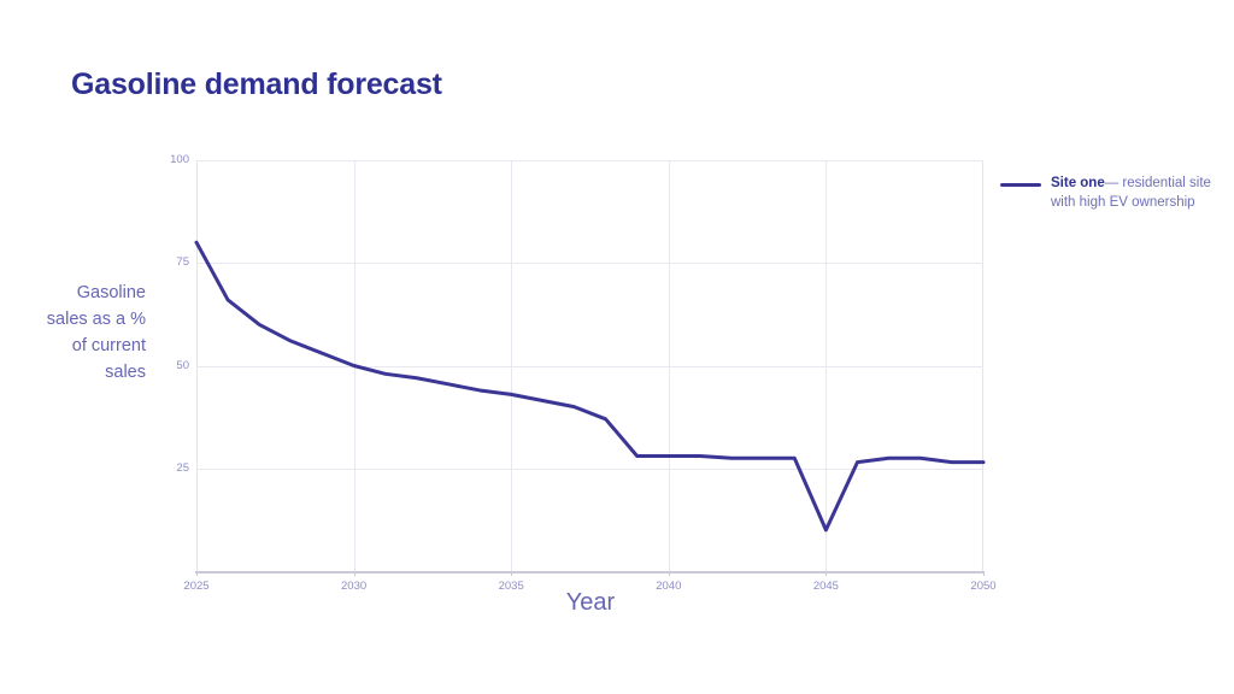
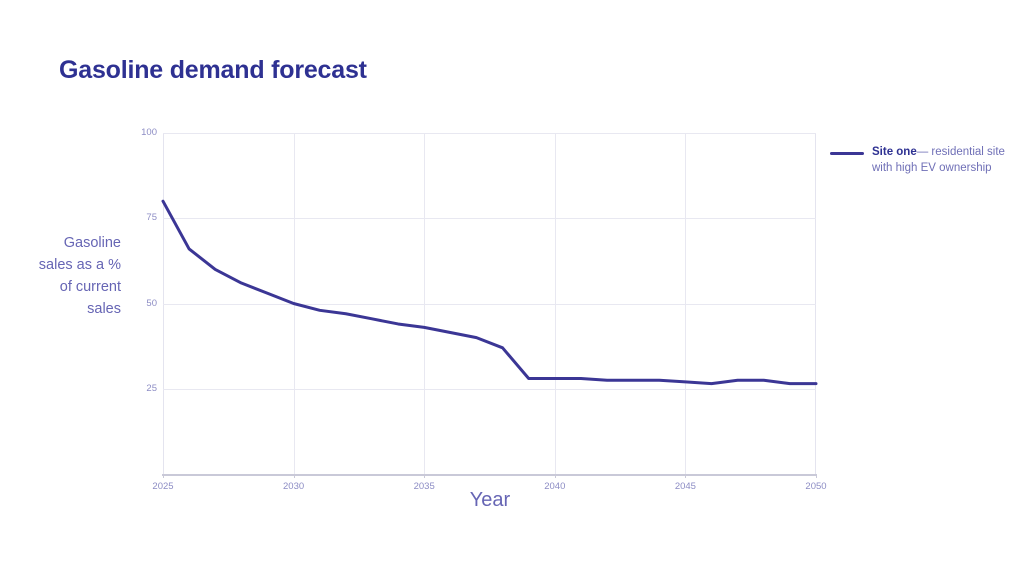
2045: 10 -> 27
